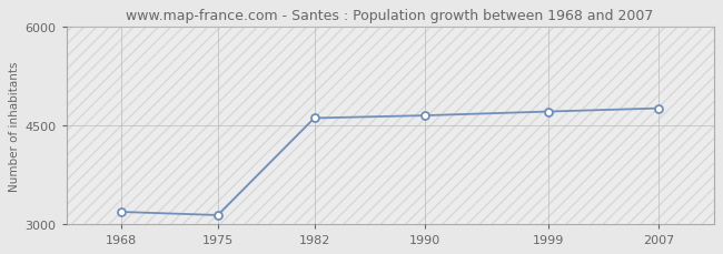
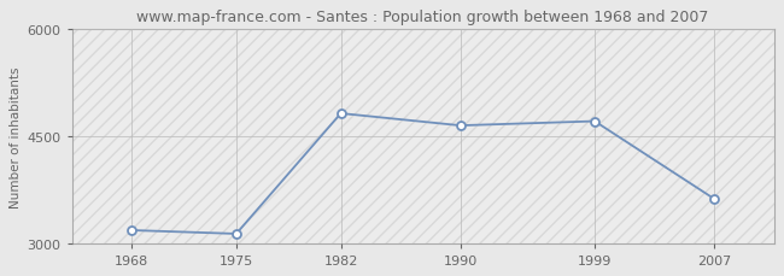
1982: 4610 -> 4820
2007: 4760 -> 3620
